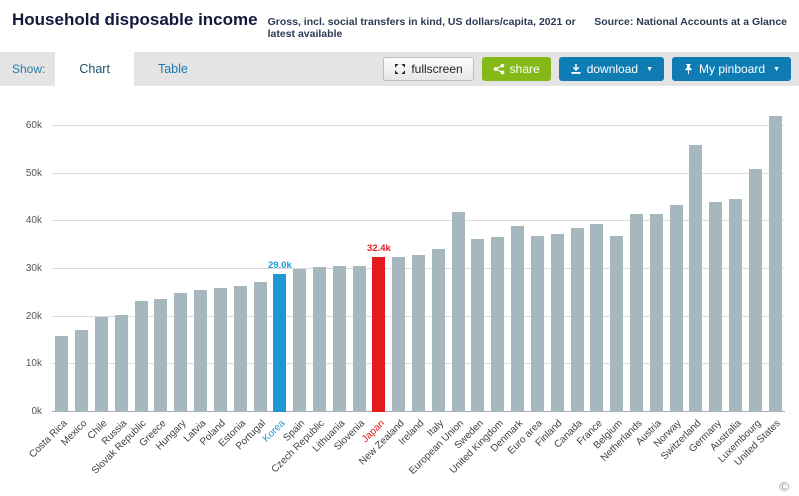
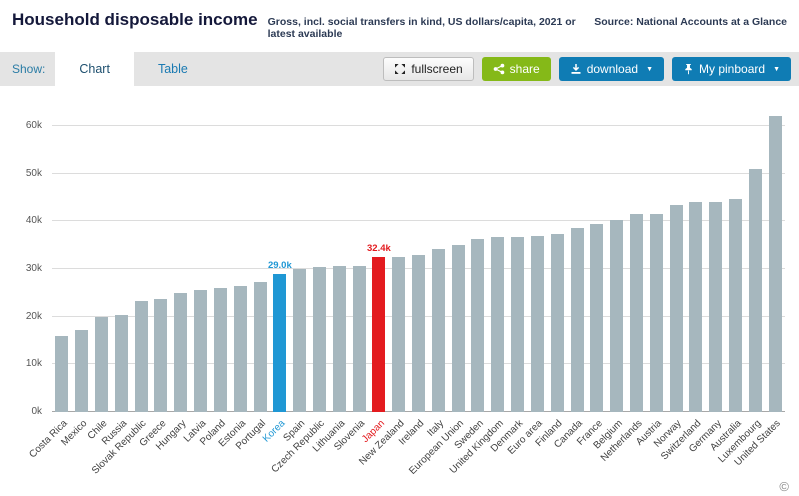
European Union: 42k -> 35k
Denmark: 39k -> 37k
Belgium: 37k -> 40k
Switzerland: 56k -> 44k
